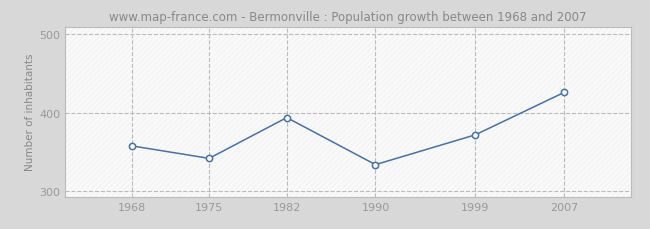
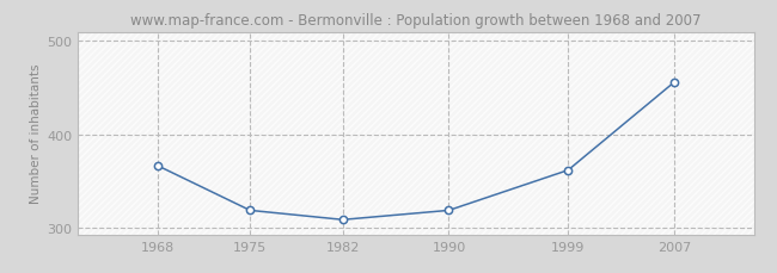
1968: 358 -> 367
1975: 342 -> 319
1982: 394 -> 309
1990: 334 -> 319
1999: 372 -> 362
2007: 426 -> 456
